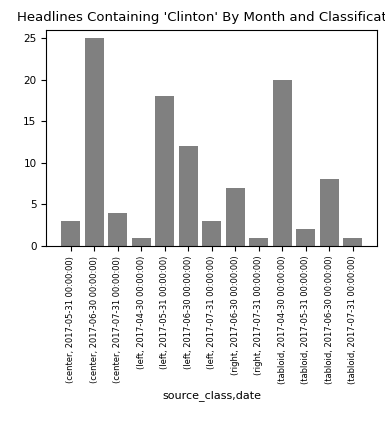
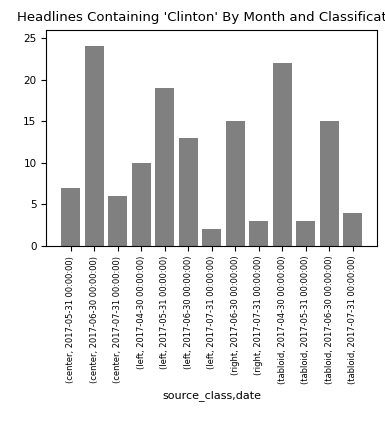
(center, 2017-05-31 00:00:00): 3 -> 7
(center, 2017-06-30 00:00:00): 25 -> 24
(center, 2017-07-31 00:00:00): 4 -> 6
(left, 2017-04-30 00:00:00): 1 -> 10
(left, 2017-05-31 00:00:00): 18 -> 19
(left, 2017-06-30 00:00:00): 12 -> 13
(left, 2017-07-31 00:00:00): 3 -> 2
(right, 2017-06-30 00:00:00): 7 -> 15
(right, 2017-07-31 00:00:00): 1 -> 3
(tabloid, 2017-04-30 00:00:00): 20 -> 22
(tabloid, 2017-05-31 00:00:00): 2 -> 3
(tabloid, 2017-06-30 00:00:00): 8 -> 15
(tabloid, 2017-07-31 00:00:00): 1 -> 4
